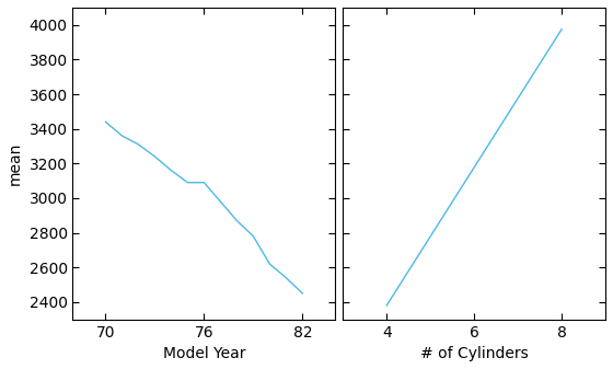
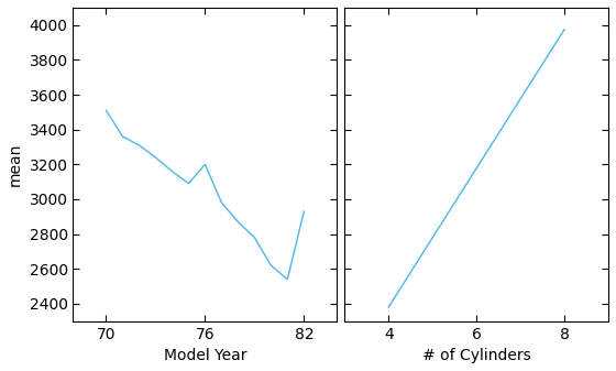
70: 3440 -> 3510
76: 3090 -> 3200
82: 2450 -> 2930
